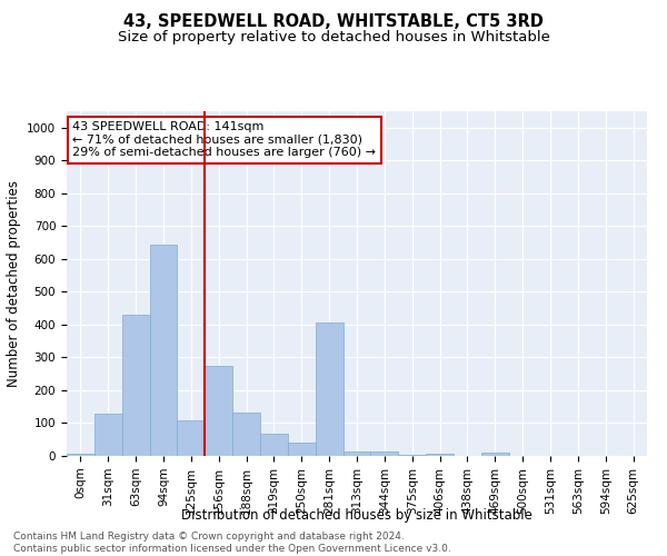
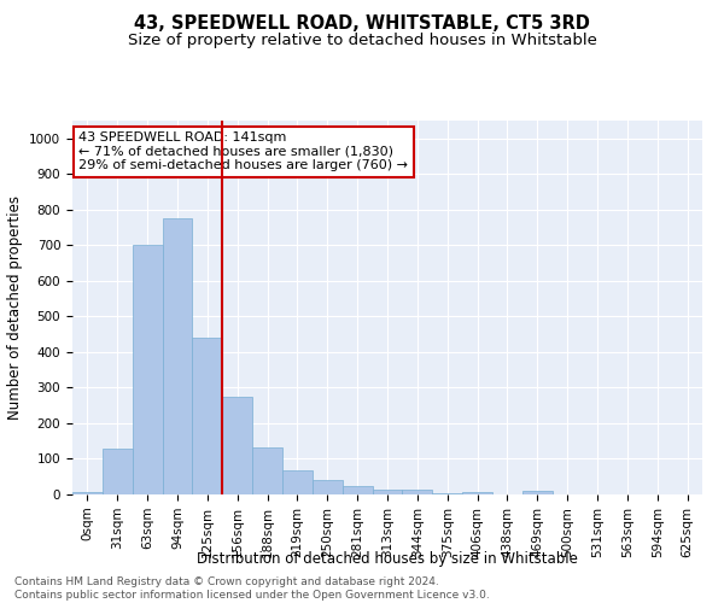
63sqm: 430 -> 700
94sqm: 645 -> 775
125sqm: 110 -> 440
281sqm: 405 -> 25
